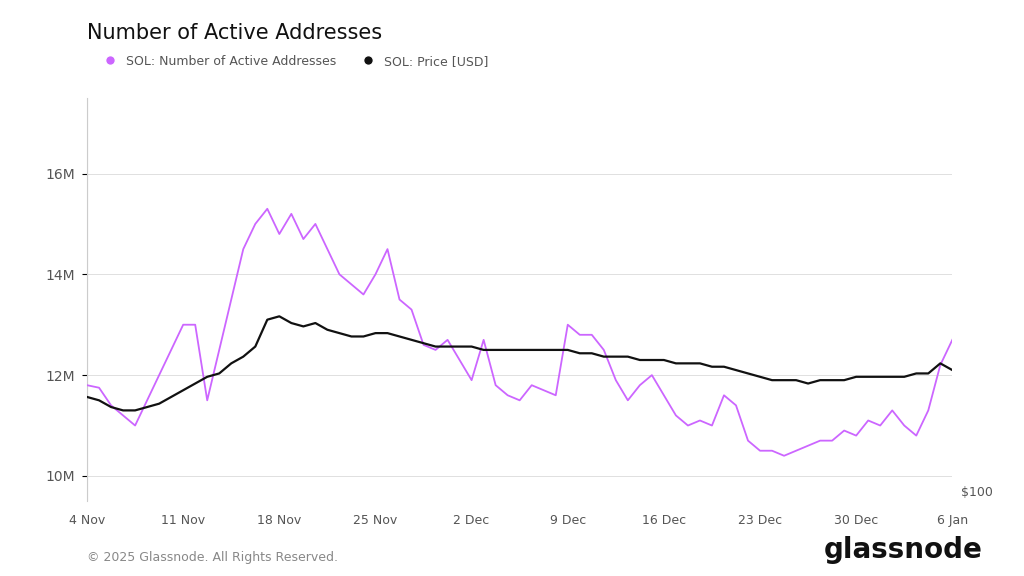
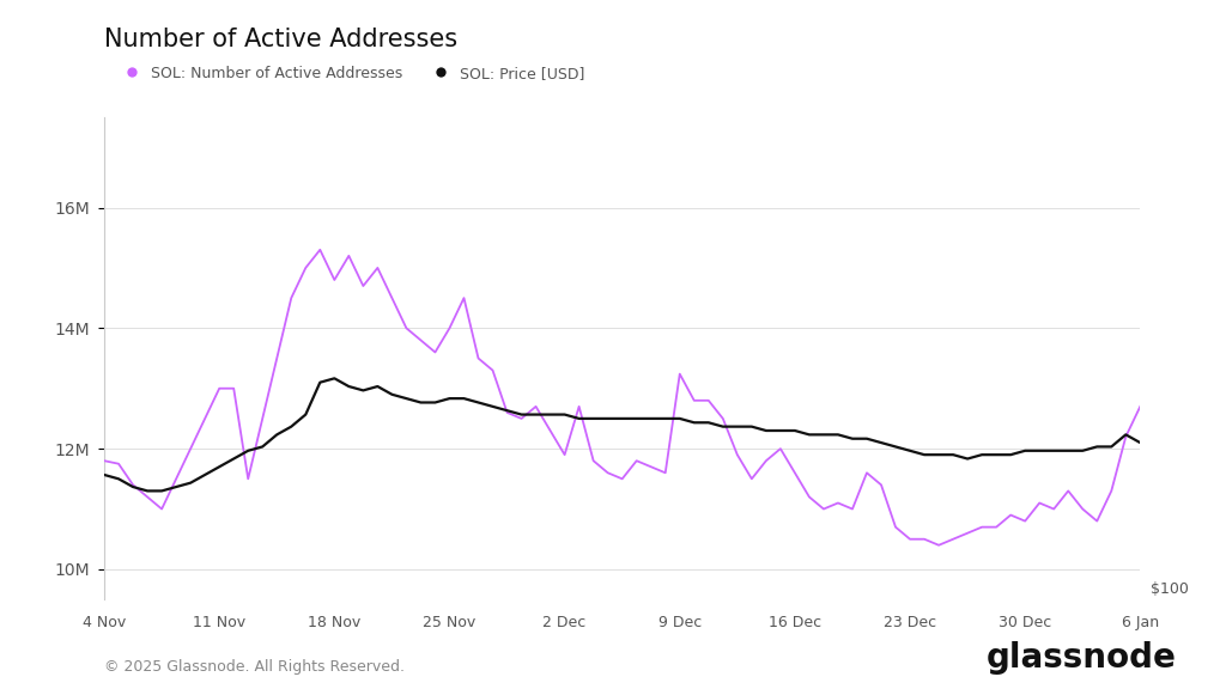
SOL: Number of Active Addresses/9 Dec: 13.00M -> 13.24M
